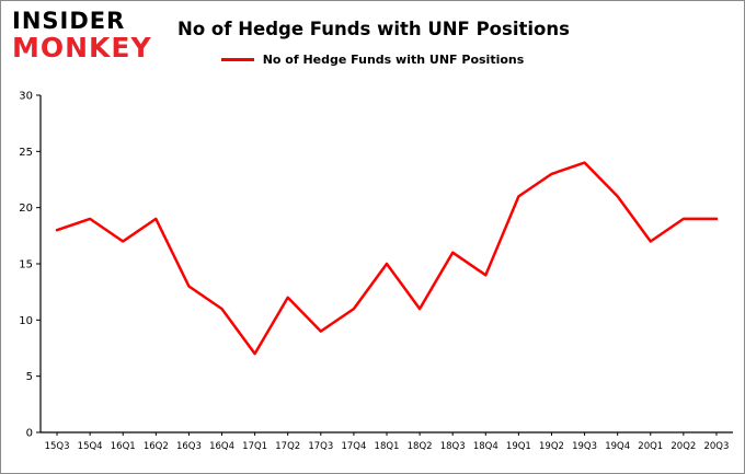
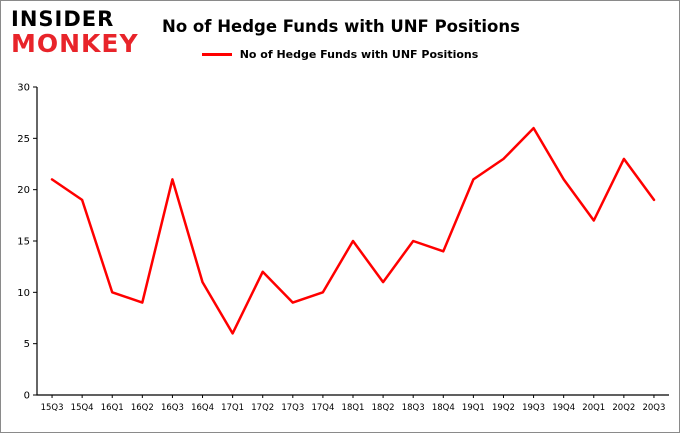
15Q3: 18 -> 21
16Q1: 17 -> 10
16Q2: 19 -> 9
16Q3: 13 -> 21
17Q1: 7 -> 6
17Q4: 11 -> 10
18Q3: 16 -> 15
19Q3: 24 -> 26
20Q2: 19 -> 23
